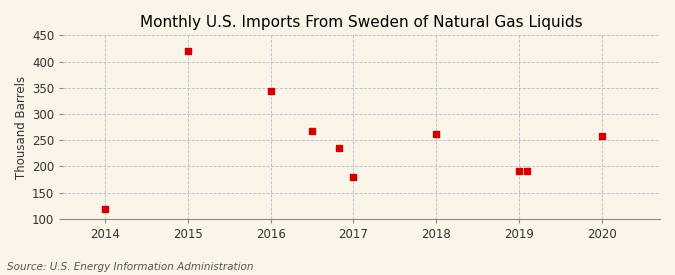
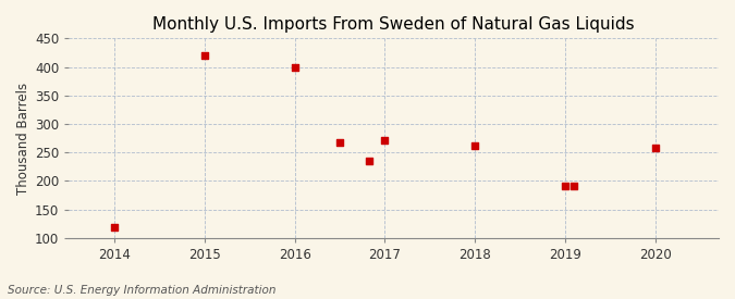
2016: 344 -> 400
2017: 180 -> 272
